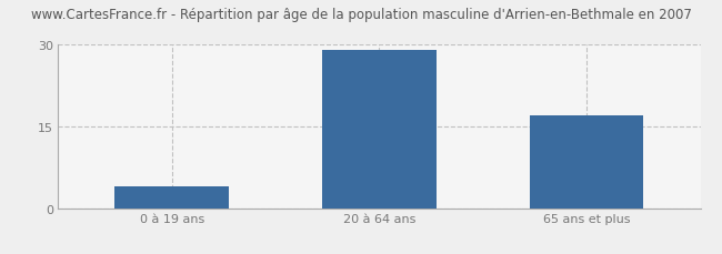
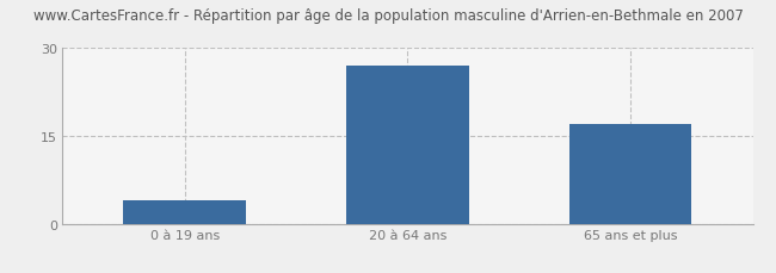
20 à 64 ans: 29 -> 27
